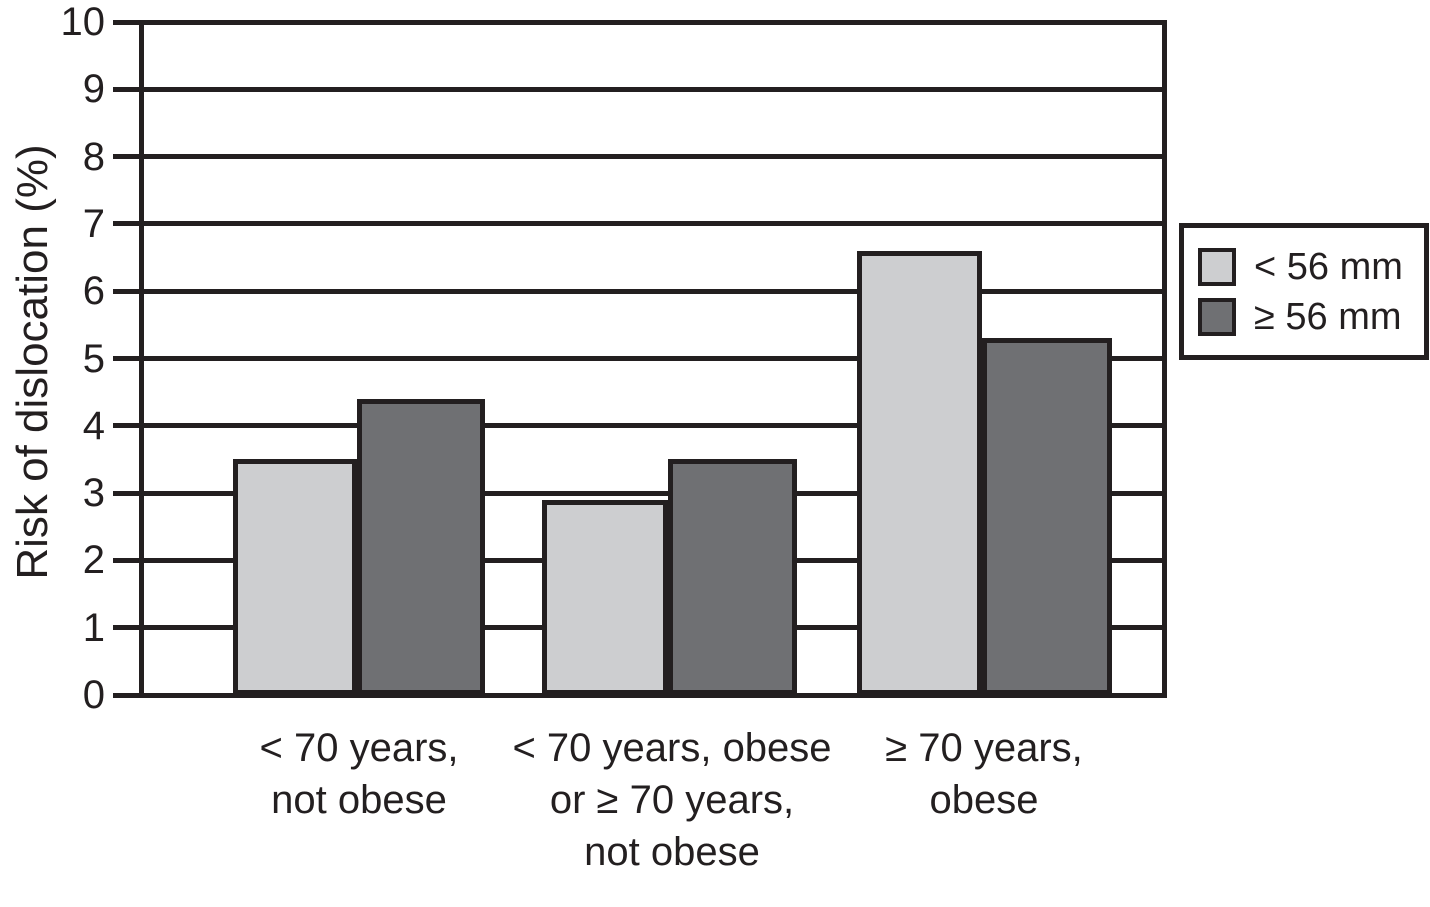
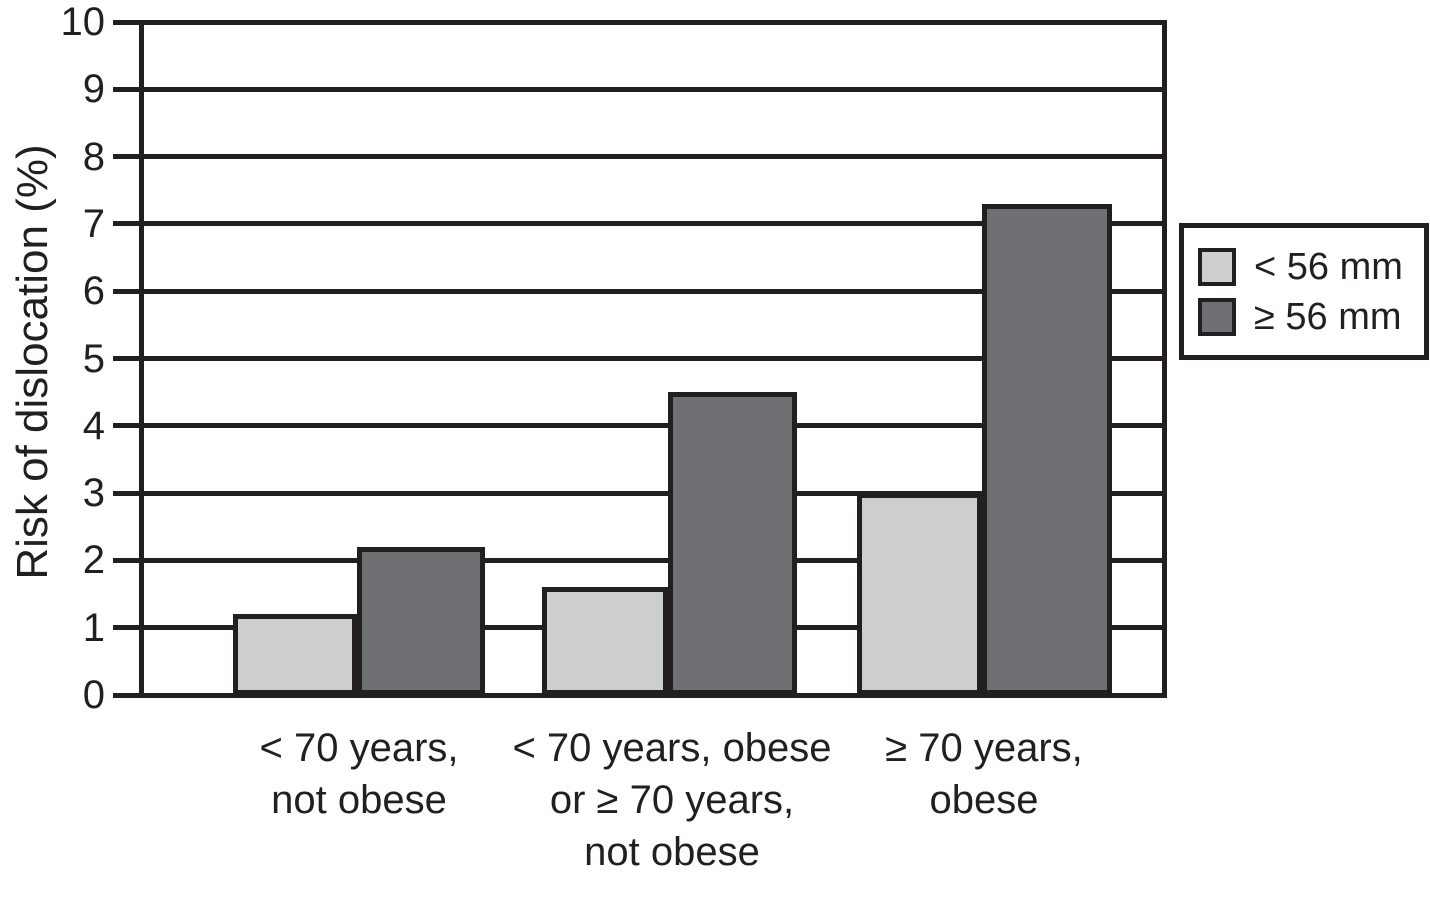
< 56 mm/< 70 years, not obese: 3.5 -> 1.2
≥ 56 mm/< 70 years, not obese: 4.4 -> 2.2
< 56 mm/< 70 years, obese or ≥ 70 years, not obese: 2.9 -> 1.6
≥ 56 mm/< 70 years, obese or ≥ 70 years, not obese: 3.5 -> 4.5
< 56 mm/≥ 70 years, obese: 6.6 -> 3.0
≥ 56 mm/≥ 70 years, obese: 5.3 -> 7.3
